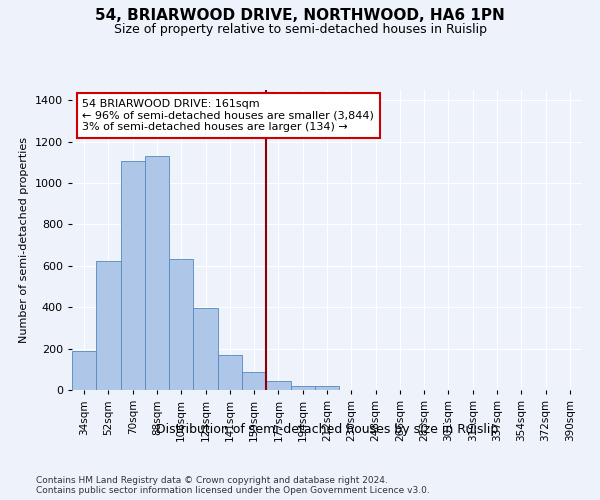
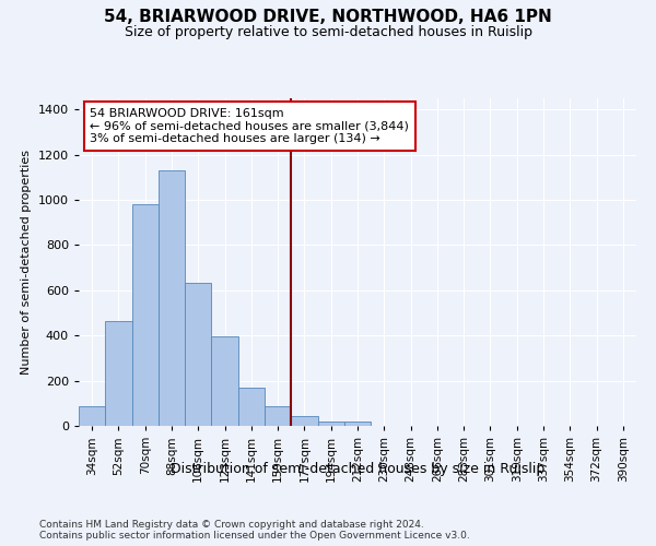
34sqm: 190 -> 85
52sqm: 625 -> 465
70sqm: 1105 -> 980
